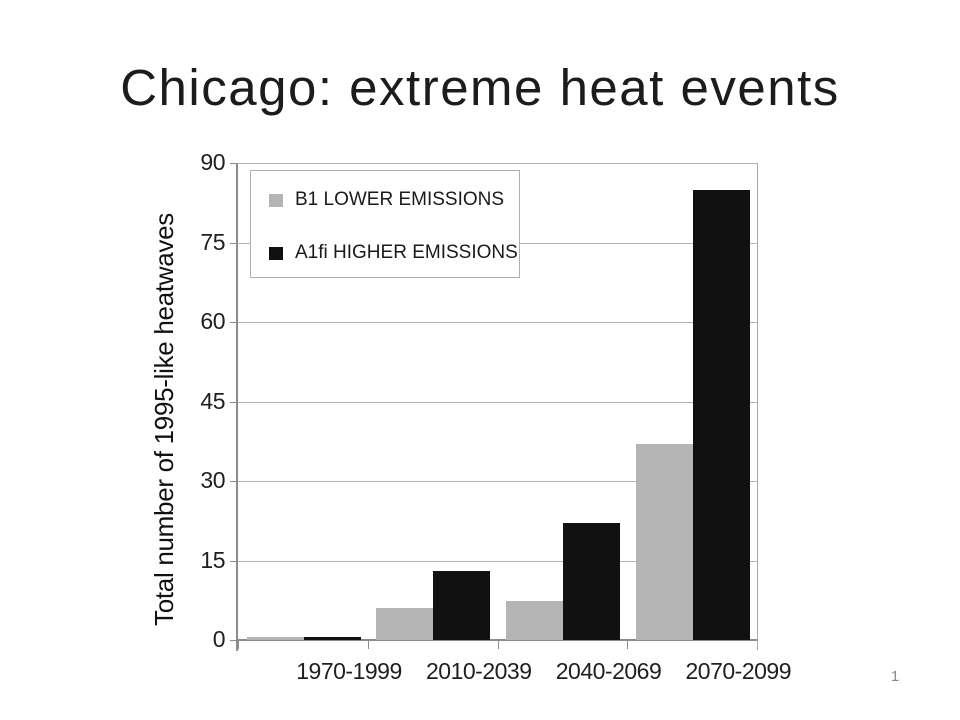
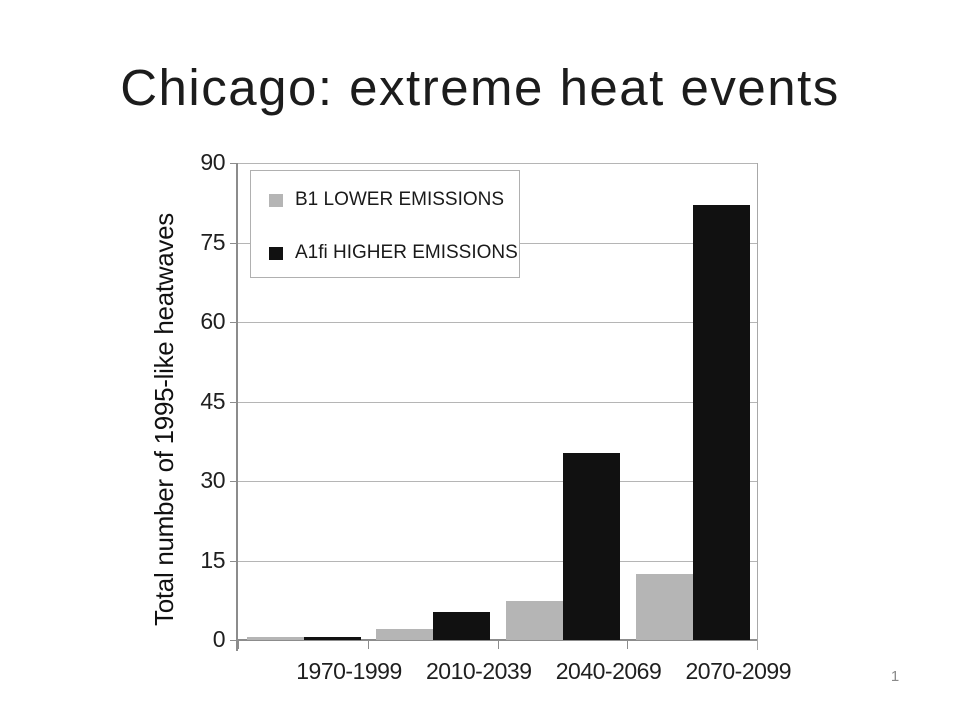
B1 LOWER EMISSIONS/2010-2039: 6 -> 2
A1fi HIGHER EMISSIONS/2010-2039: 13 -> 5
A1fi HIGHER EMISSIONS/2040-2069: 22 -> 35
B1 LOWER EMISSIONS/2070-2099: 37 -> 12
A1fi HIGHER EMISSIONS/2070-2099: 85 -> 82
